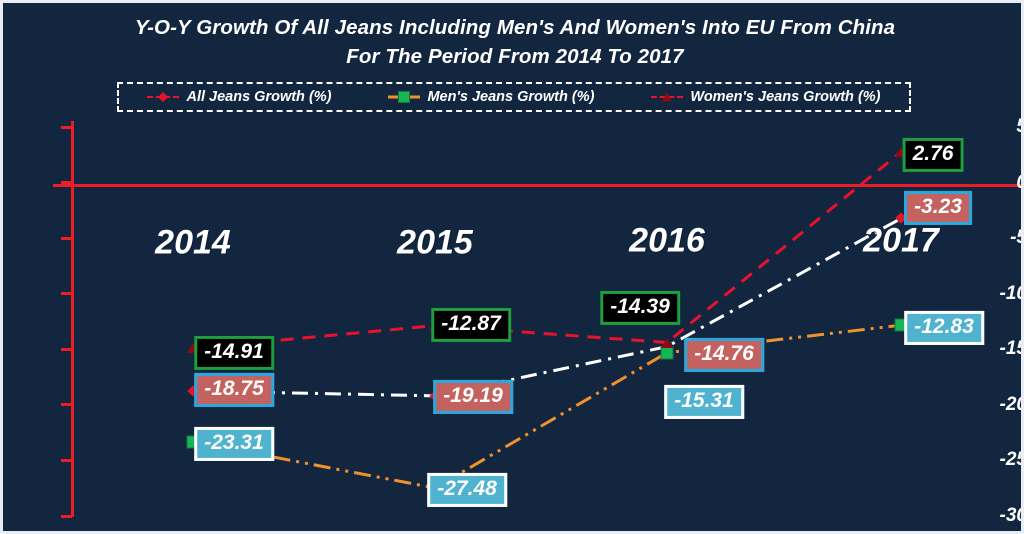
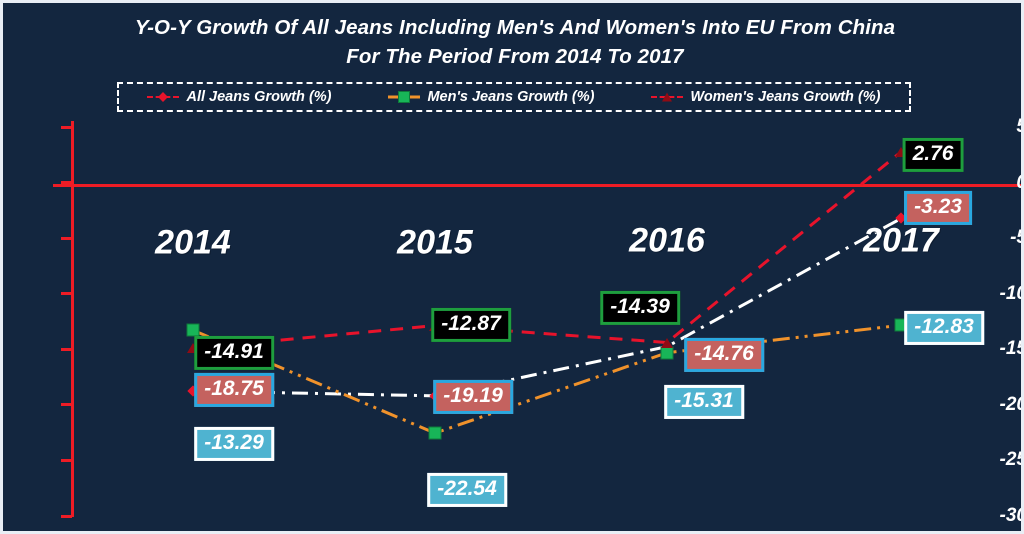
Men's Jeans Growth (%)/2014: -23.31 -> -13.29
Men's Jeans Growth (%)/2015: -27.48 -> -22.54
